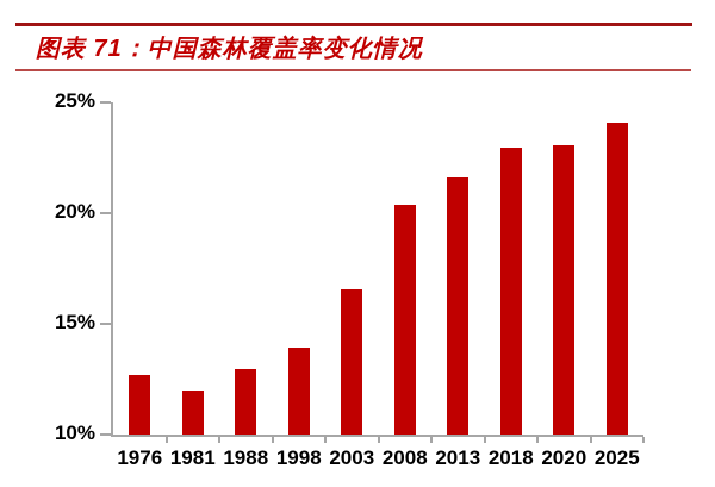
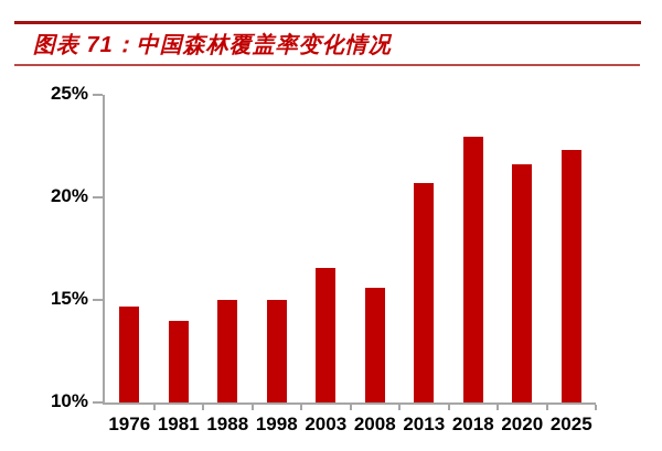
1976: 12.7% -> 14.7%
1981: 12.0% -> 14.0%
1988: 13.0% -> 15.0%
1998: 13.9% -> 15.0%
2008: 20.4% -> 15.6%
2013: 21.6% -> 20.7%
2020: 23.0% -> 21.6%
2025: 24.1% -> 22.3%
